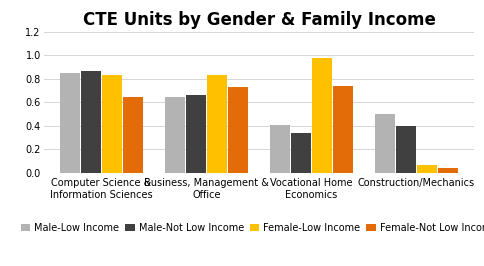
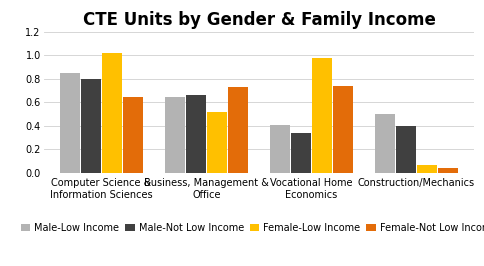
Male-Not Low Income/Computer Science & Information Sciences: 0.87 -> 0.80
Female-Low Income/Computer Science & Information Sciences: 0.83 -> 1.02
Female-Low Income/Business, Management & Office: 0.83 -> 0.52
